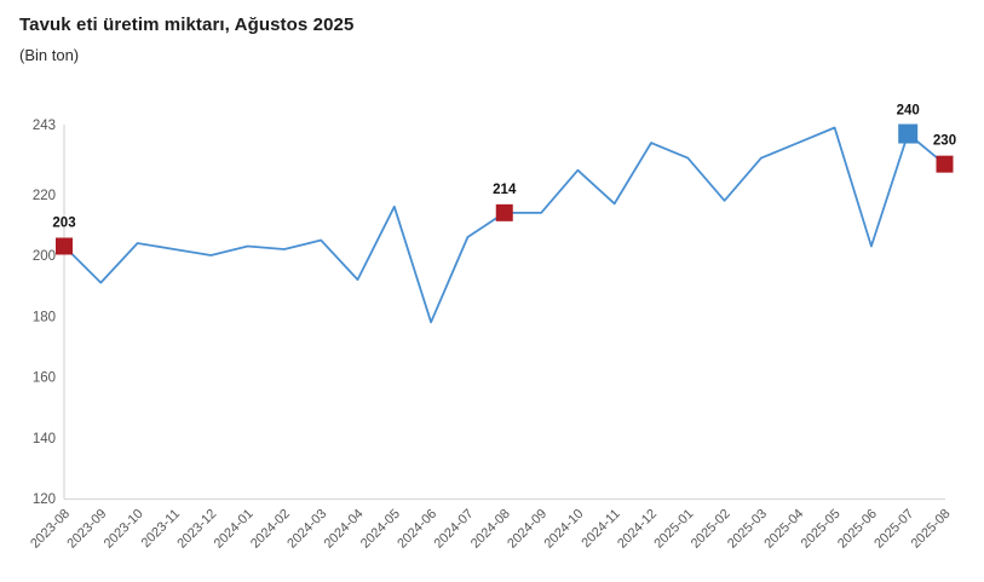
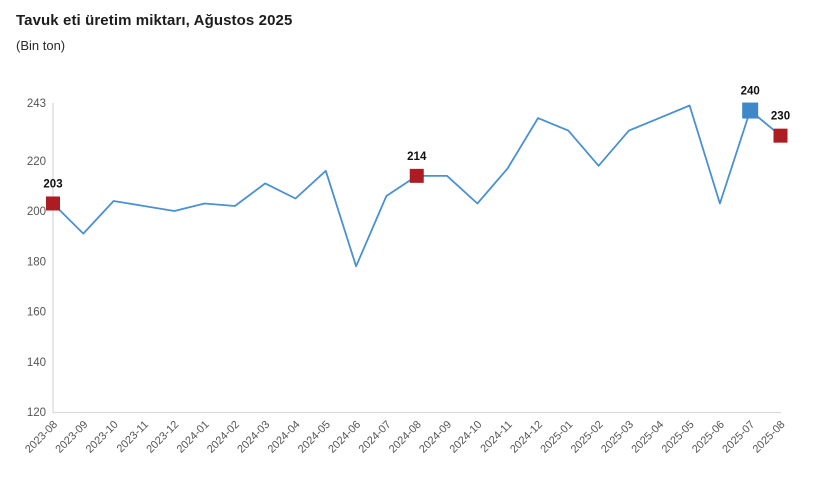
2024-03: 205 -> 211
2024-04: 192 -> 205
2024-10: 228 -> 203
